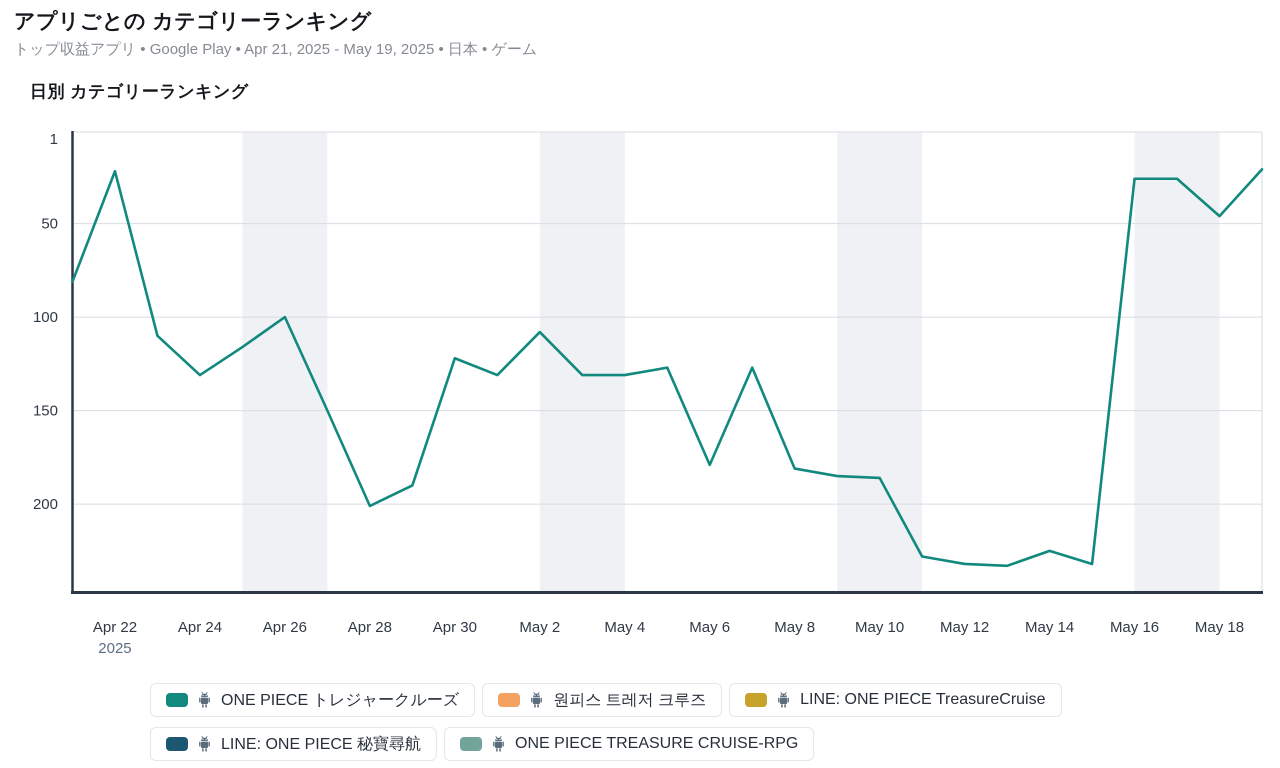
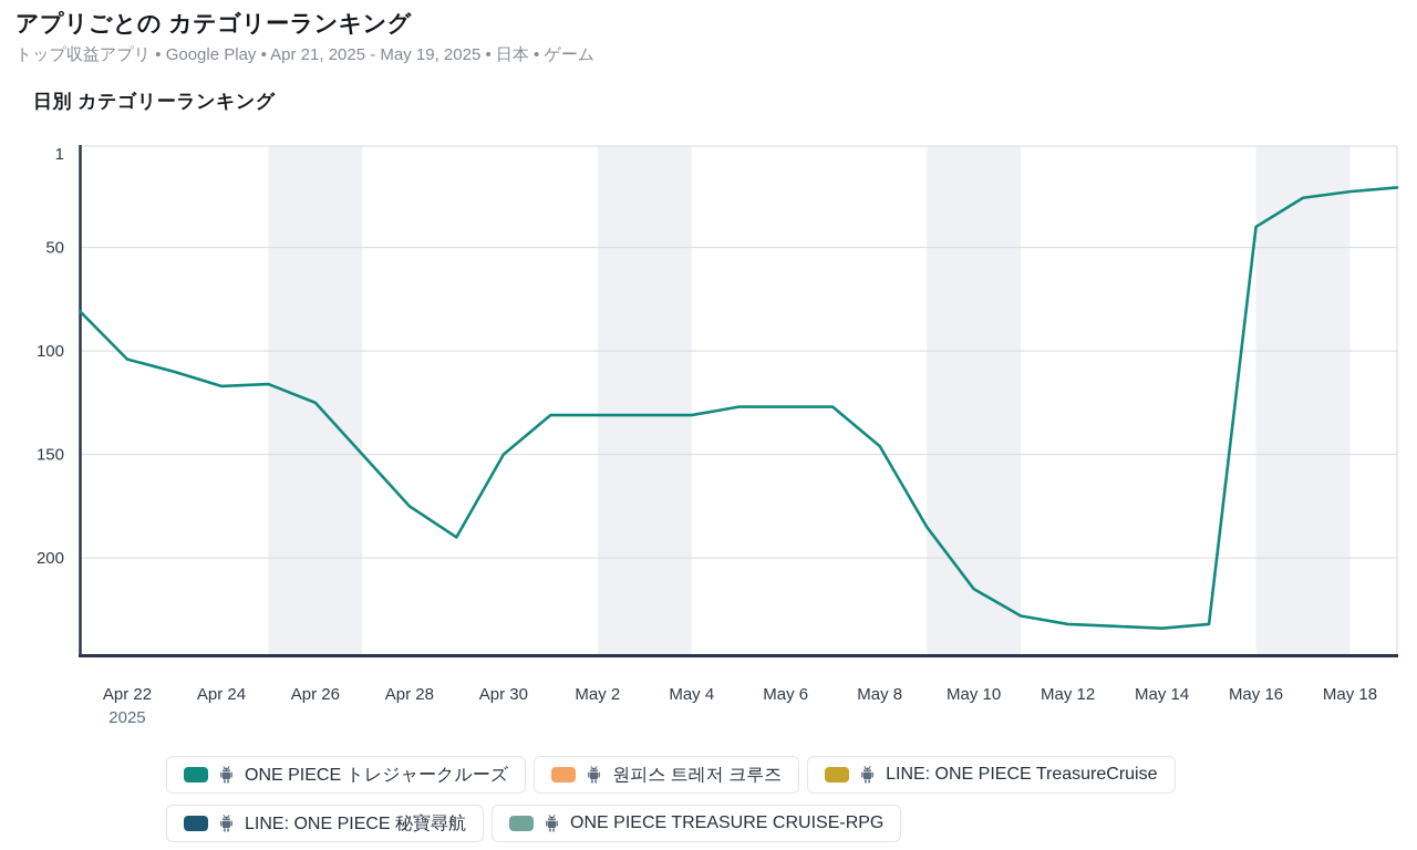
Apr 22: 22 -> 104
Apr 24: 131 -> 117
Apr 26: 100 -> 125
Apr 28: 201 -> 175
Apr 30: 122 -> 150
May 2: 108 -> 131
May 6: 179 -> 127
May 8: 181 -> 146
May 10: 186 -> 215
May 14: 225 -> 234
May 16: 26 -> 40
May 18: 46 -> 23
